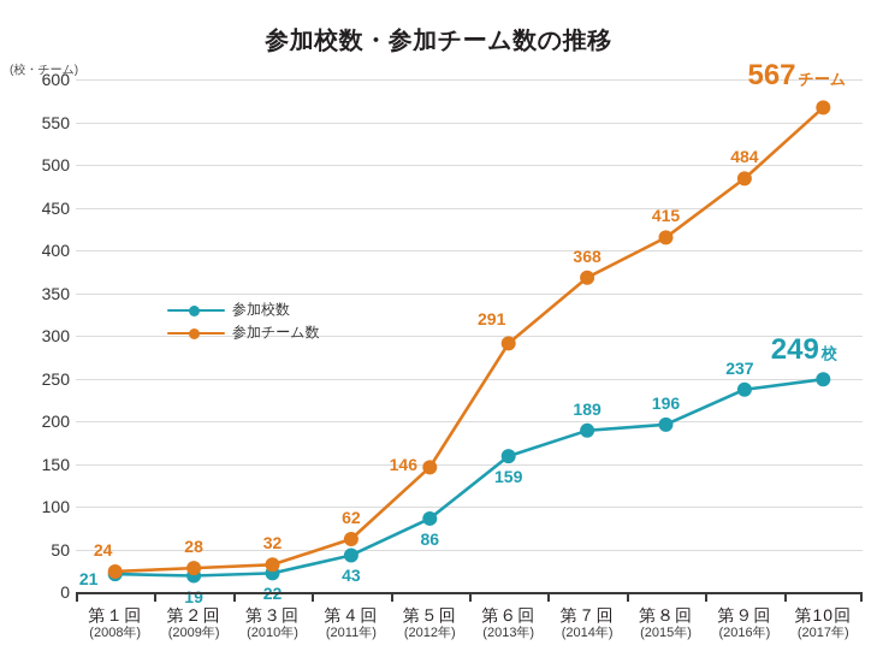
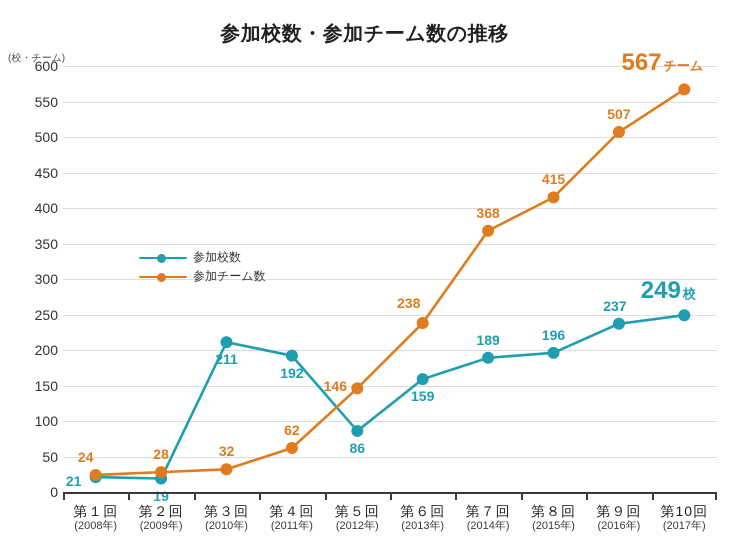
参加校数/第３回: 22 -> 211
参加校数/第４回: 43 -> 192
参加チーム数/第６回: 291 -> 238
参加チーム数/第９回: 484 -> 507
